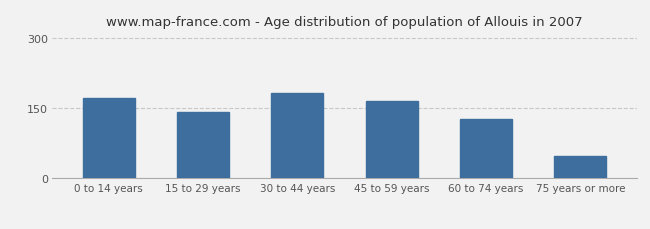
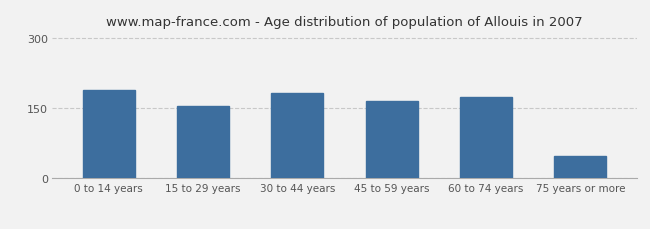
0 to 14 years: 173 -> 190
15 to 29 years: 142 -> 155
60 to 74 years: 128 -> 175
